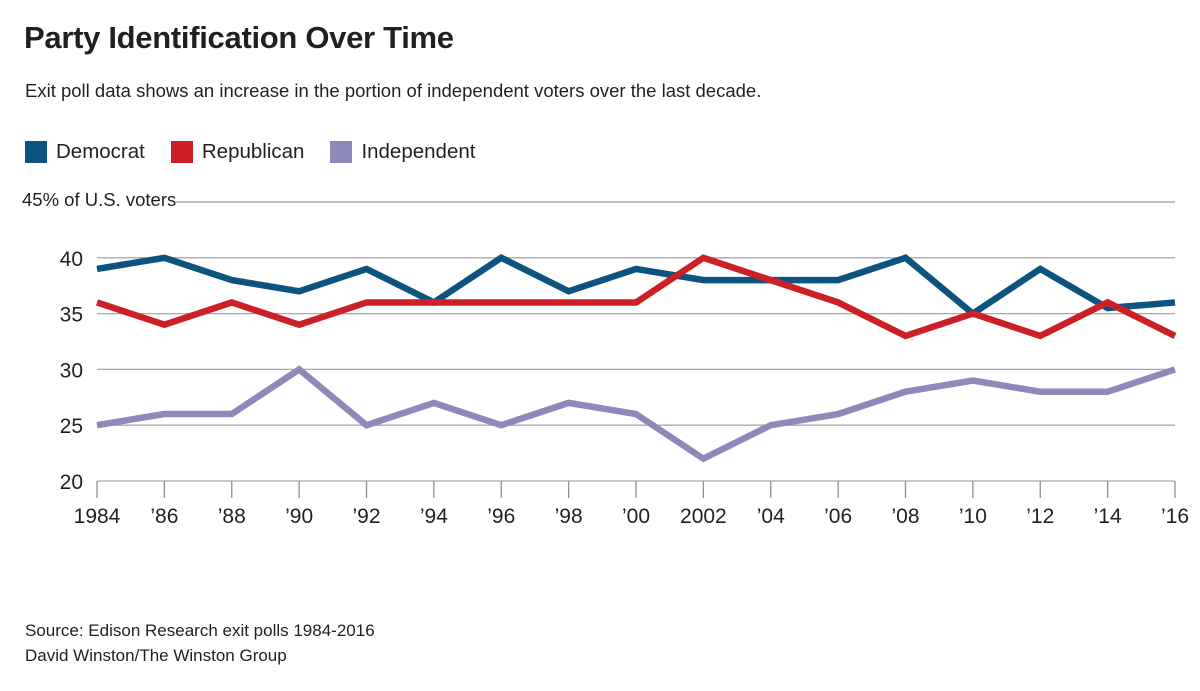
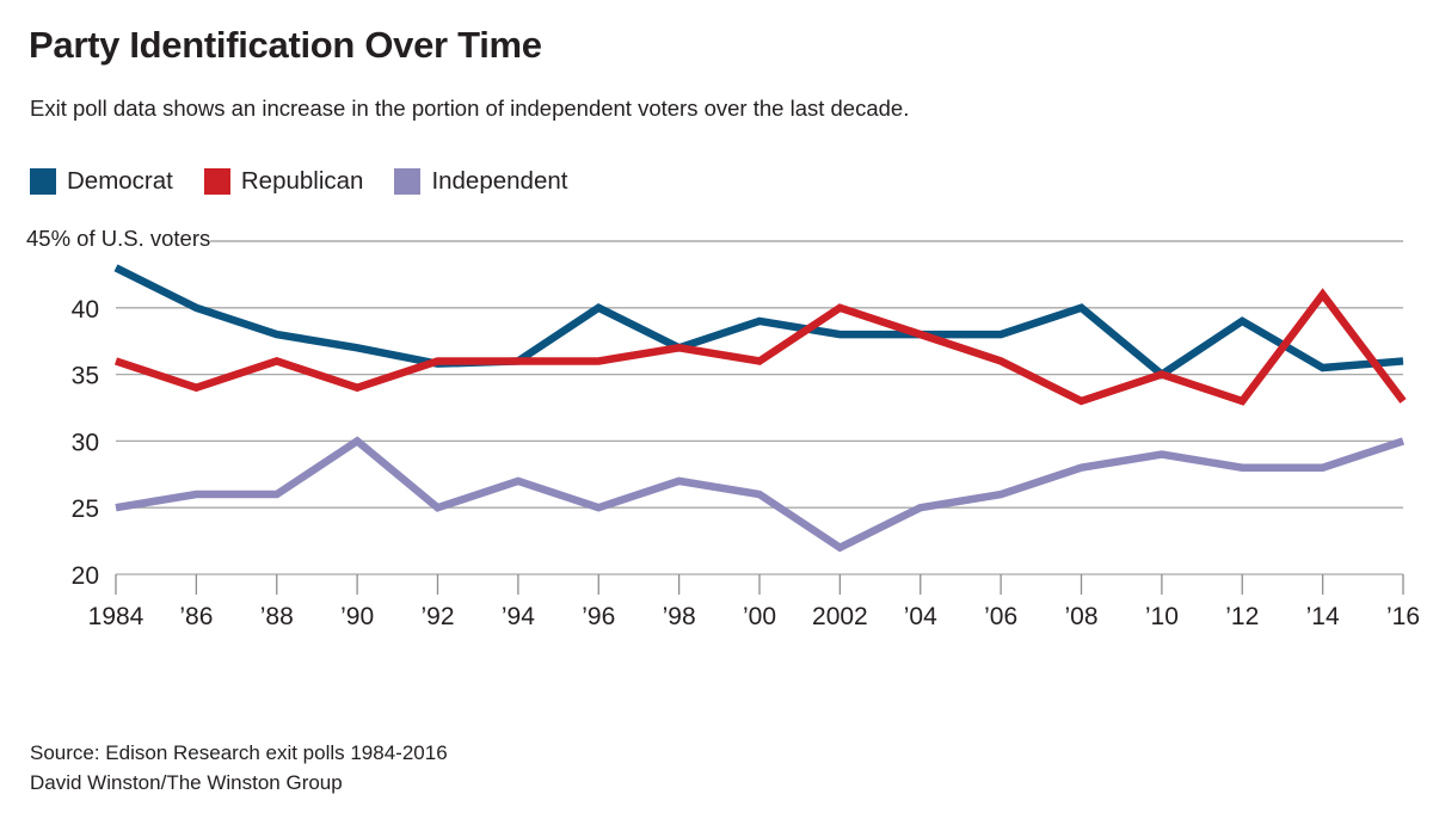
Democrat/1984: 39.0 -> 43.0
Democrat/’92: 39.0 -> 35.8
Republican/’98: 36 -> 37
Republican/’14: 36 -> 41
